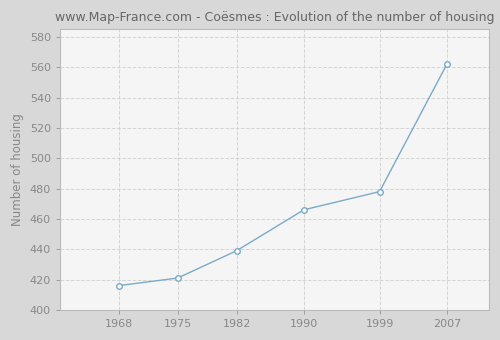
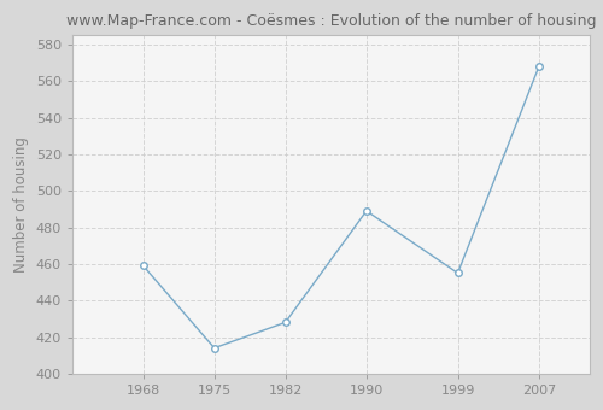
1968: 416 -> 459
1975: 421 -> 414
1982: 439 -> 428
1990: 466 -> 489
1999: 478 -> 455
2007: 562 -> 568
